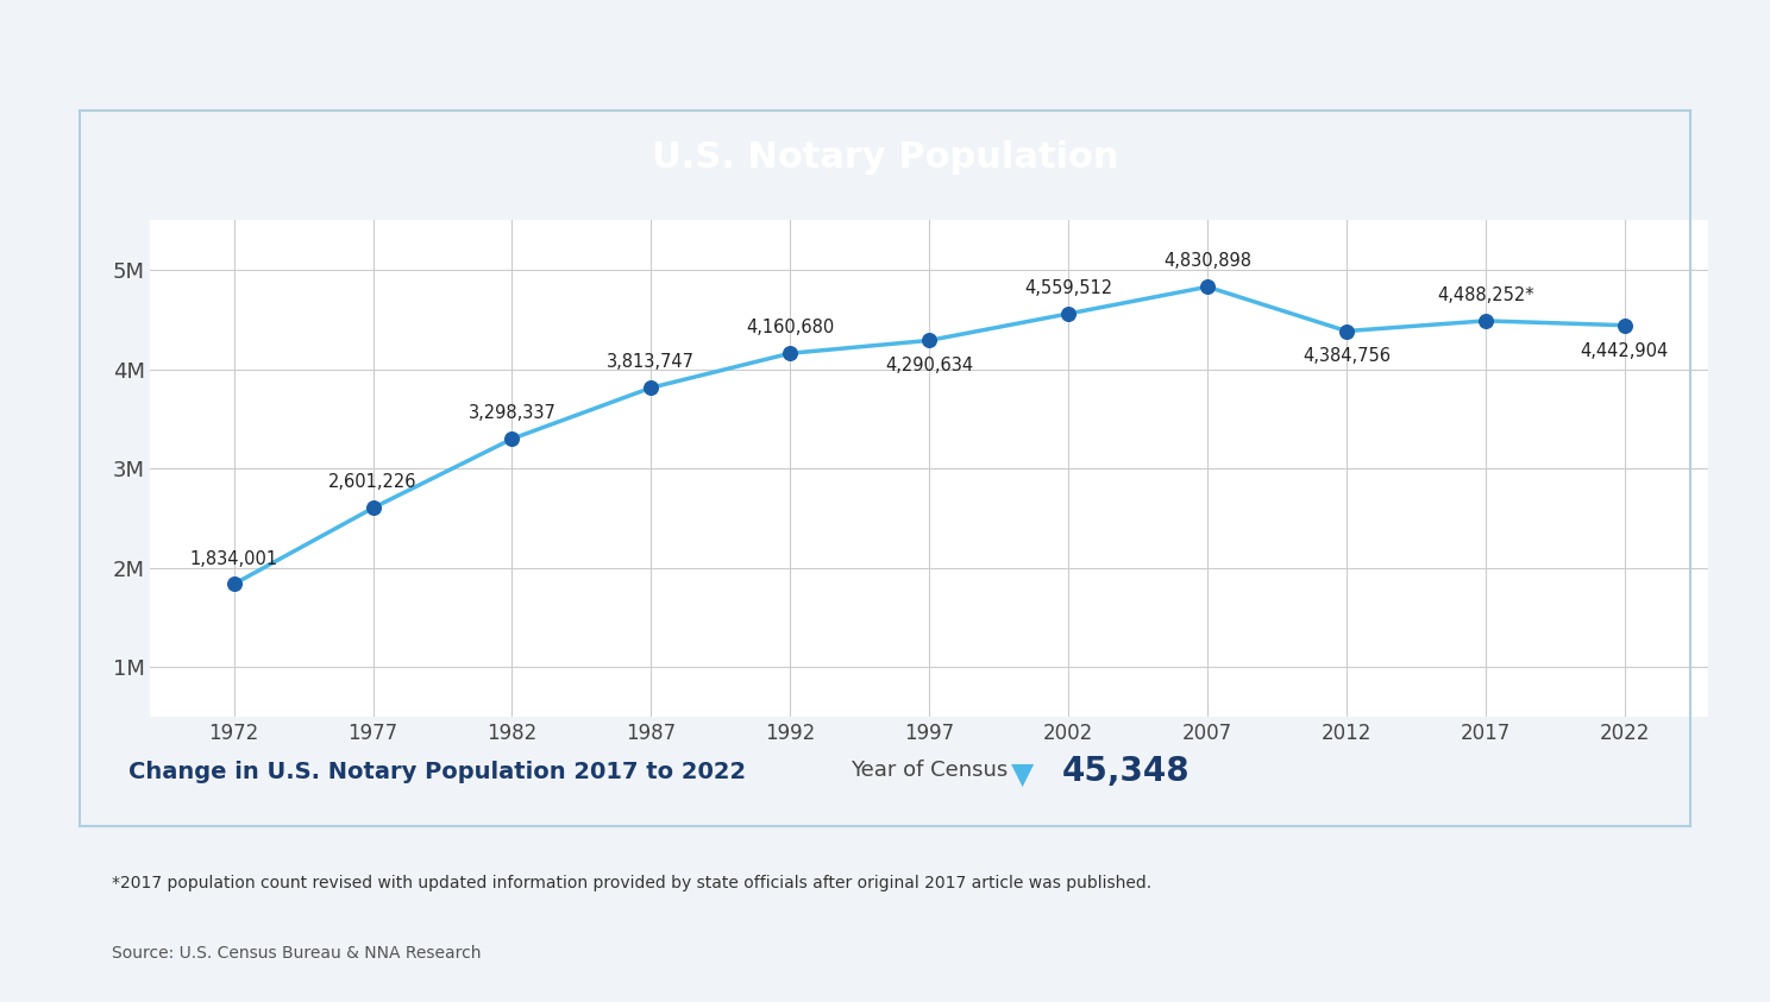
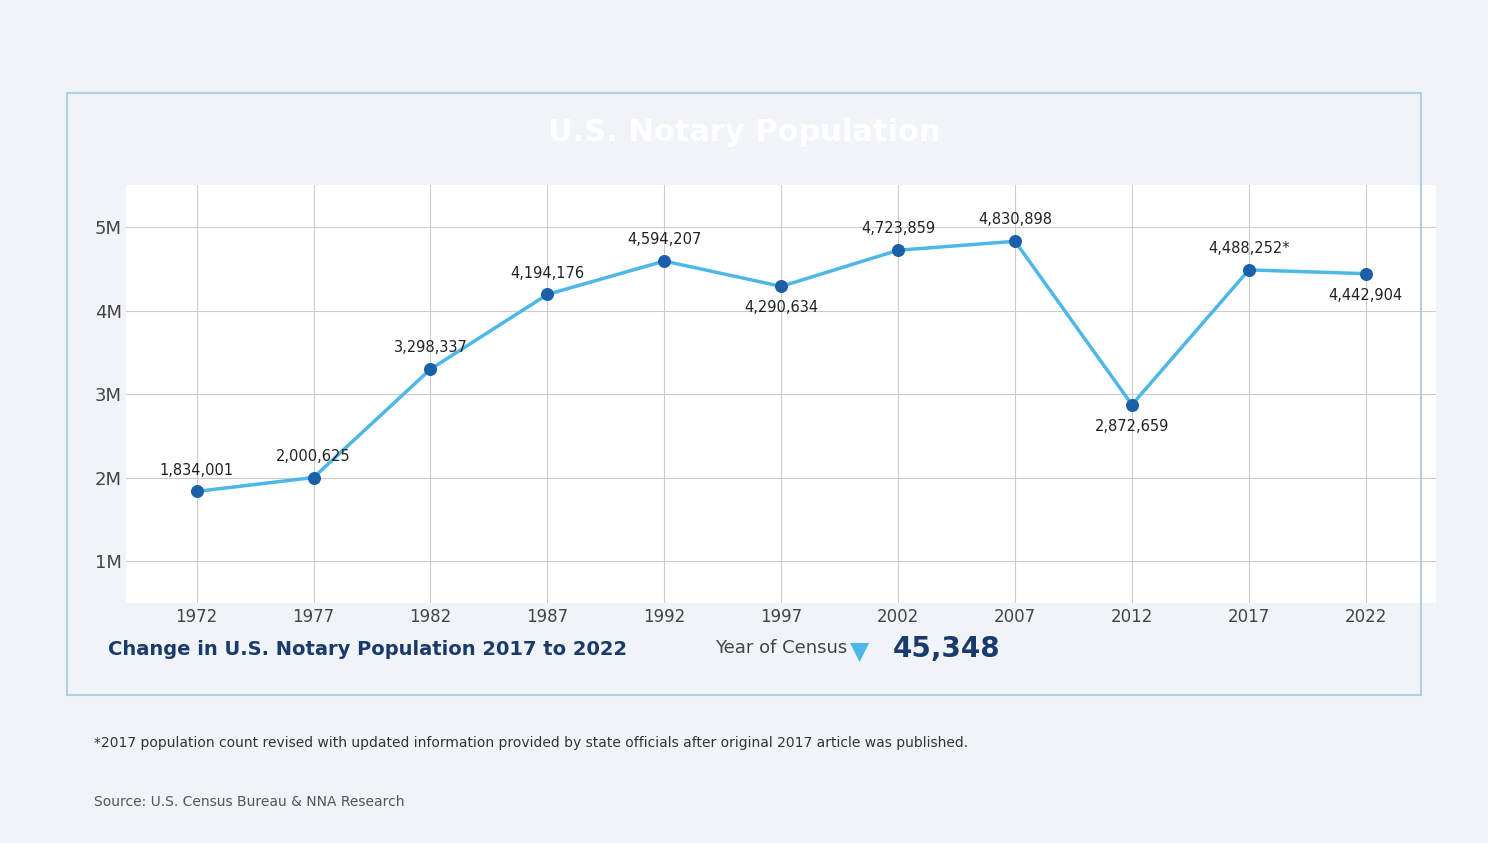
1977: 2,601,226 -> 2,000,625
1987: 3,813,747 -> 4,194,176
1992: 4,160,680 -> 4,594,207
2002: 4,559,512 -> 4,723,859
2012: 4,384,756 -> 2,872,659
